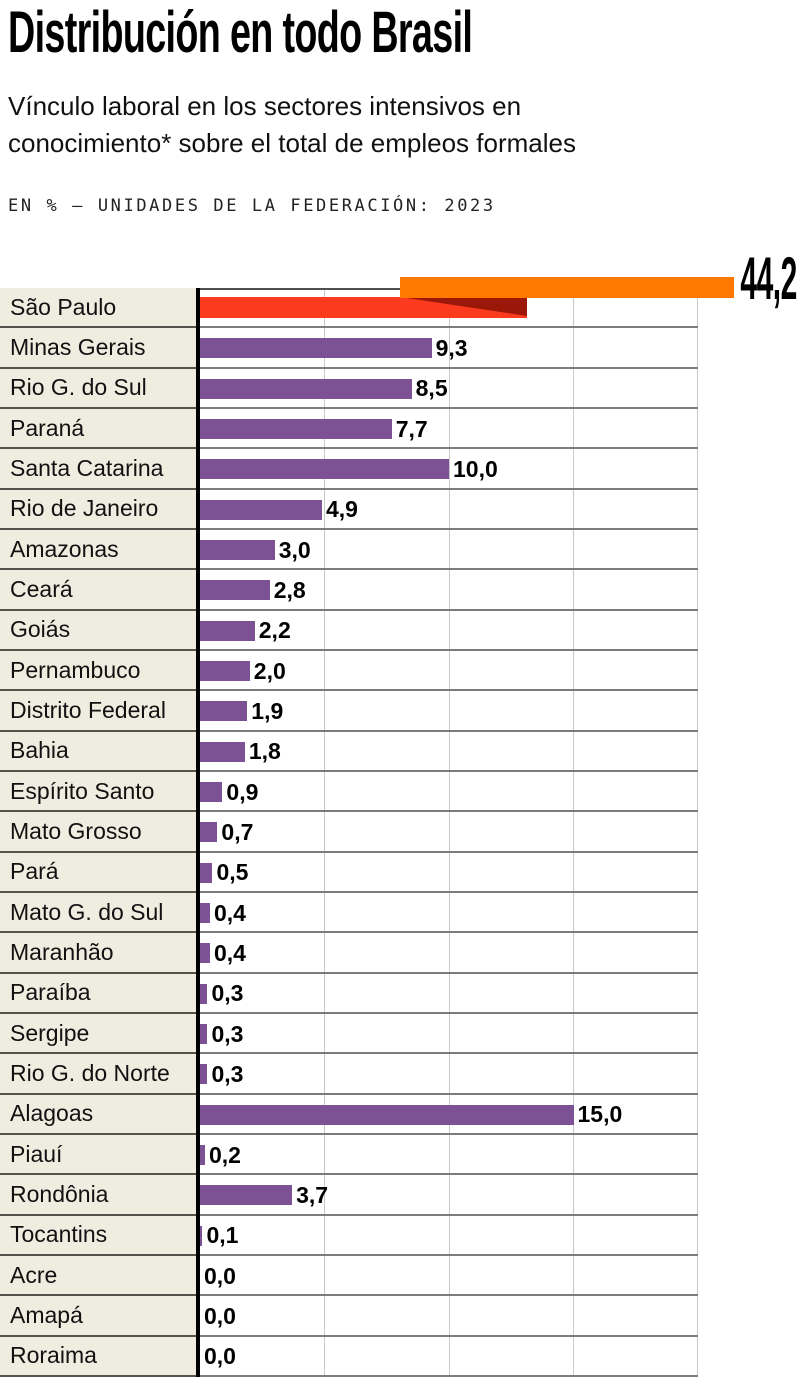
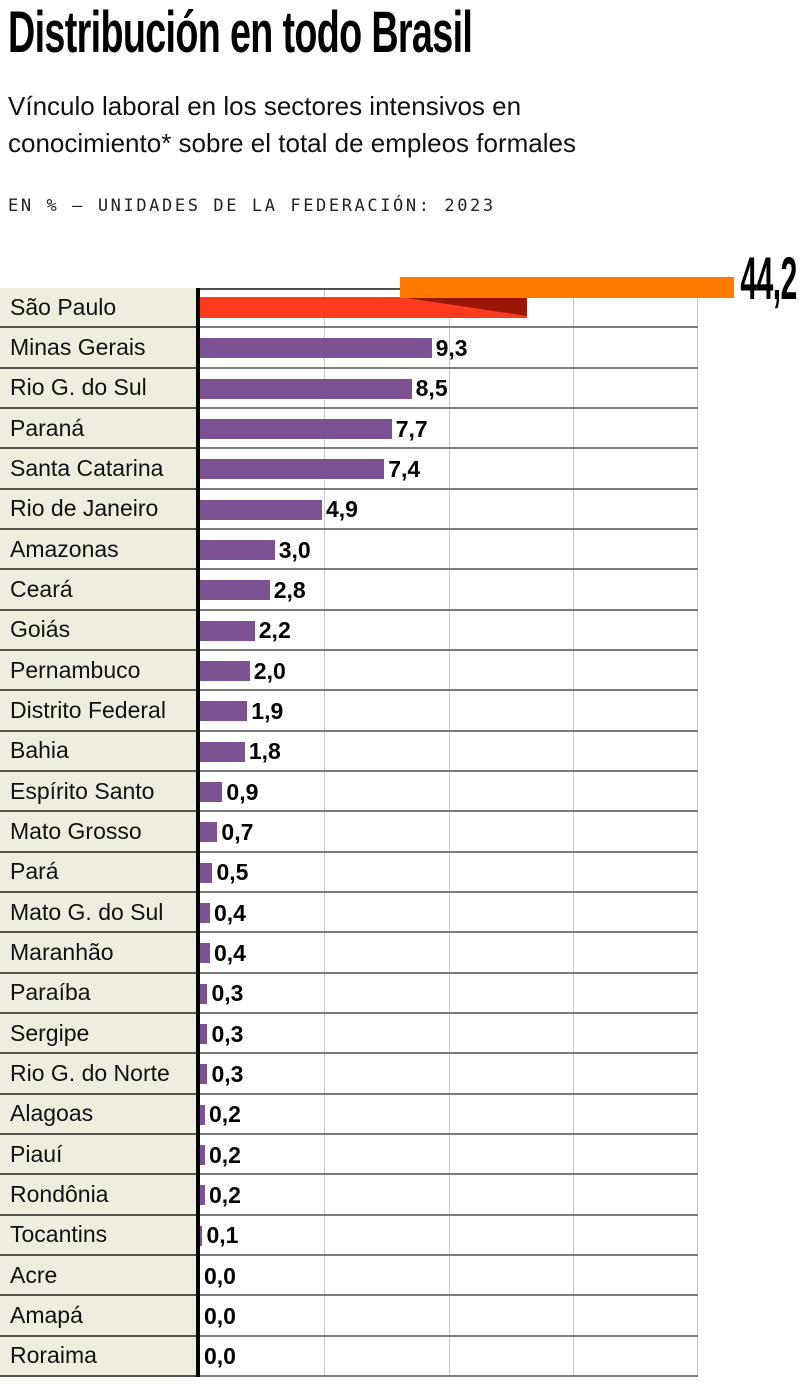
Santa Catarina: 10,0 -> 7,4
Alagoas: 15,0 -> 0,2
Rondônia: 3,7 -> 0,2
